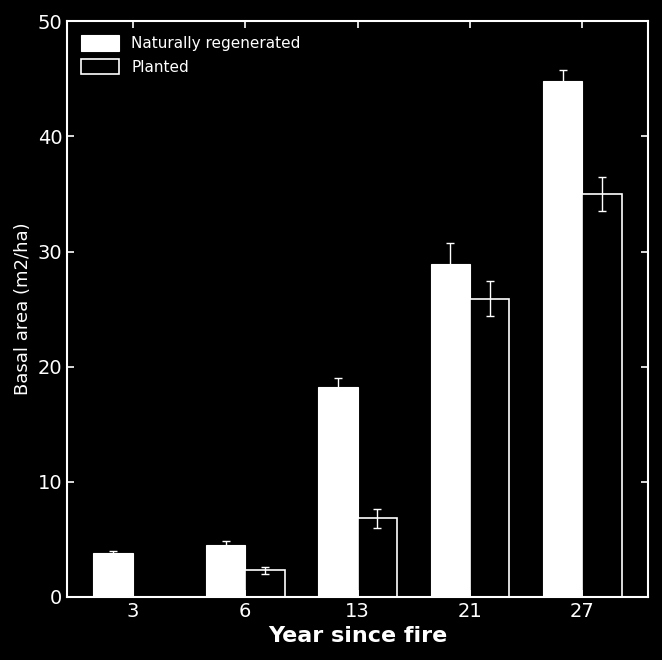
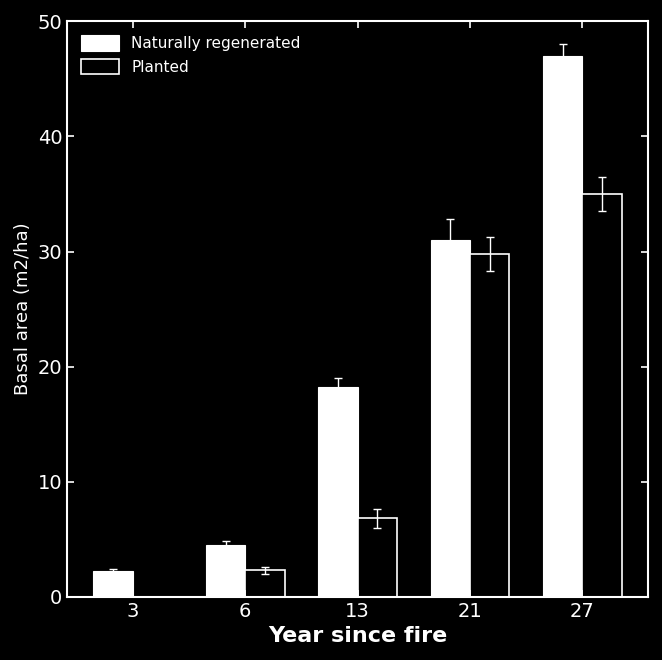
Naturally regenerated/3: 3.8 -> 2.2
Naturally regenerated/21: 28.9 -> 31.0
Planted/21: 25.9 -> 29.8
Naturally regenerated/27: 44.8 -> 47.0
